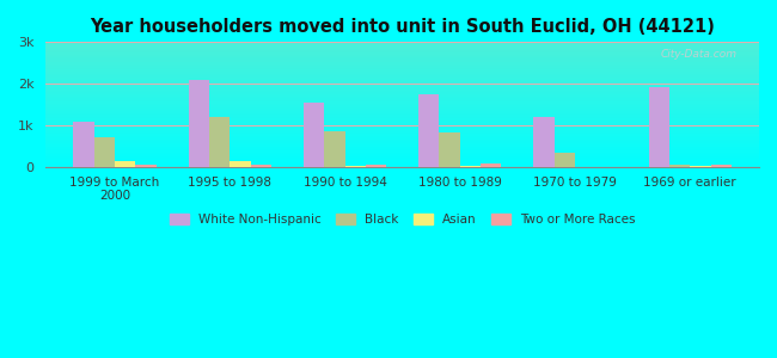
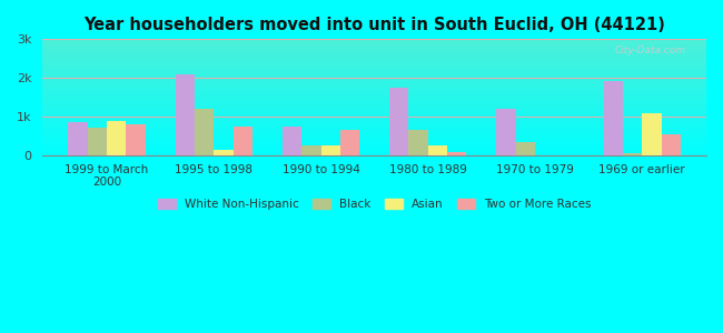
White Non-Hispanic/1999 to March 2000: 1.10k -> 0.85k
Asian/1999 to March 2000: 0.14k -> 0.90k
Two or More Races/1999 to March 2000: 0.06k -> 0.80k
Two or More Races/1995 to 1998: 0.06k -> 0.75k
White Non-Hispanic/1990 to 1994: 1.56k -> 0.75k
Black/1990 to 1994: 0.86k -> 0.25k
Asian/1990 to 1994: 0.02k -> 0.25k
Two or More Races/1990 to 1994: 0.07k -> 0.65k
Black/1980 to 1989: 0.84k -> 0.65k
Asian/1980 to 1989: 0.02k -> 0.25k
Asian/1969 or earlier: 0.02k -> 1.10k
Two or More Races/1969 or earlier: 0.07k -> 0.55k
